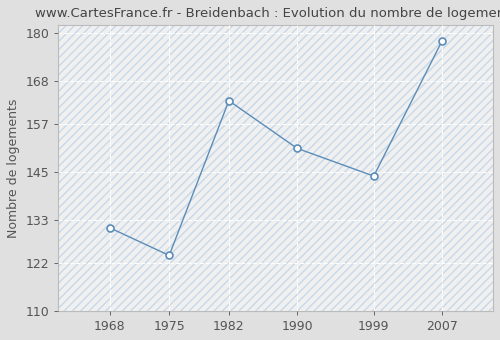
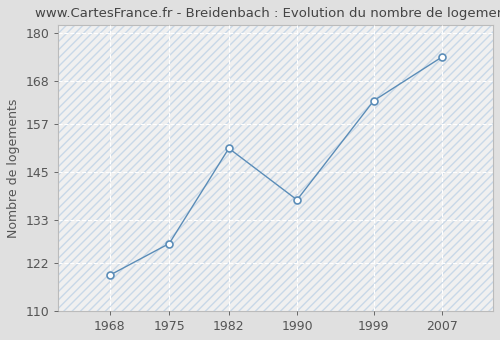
1968: 131 -> 119
1975: 124 -> 127
1982: 163 -> 151
1990: 151 -> 138
1999: 144 -> 163
2007: 178 -> 174
